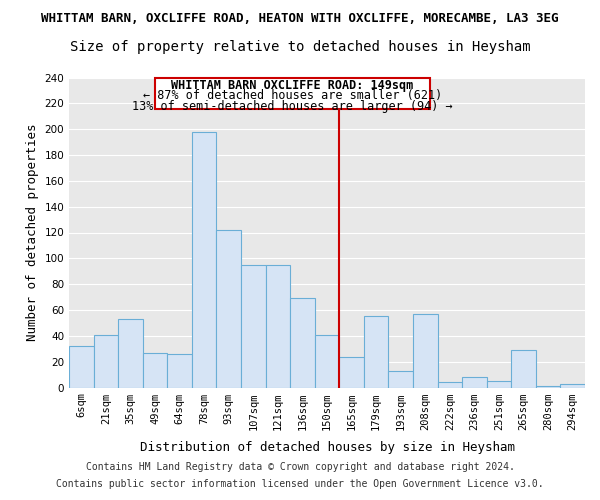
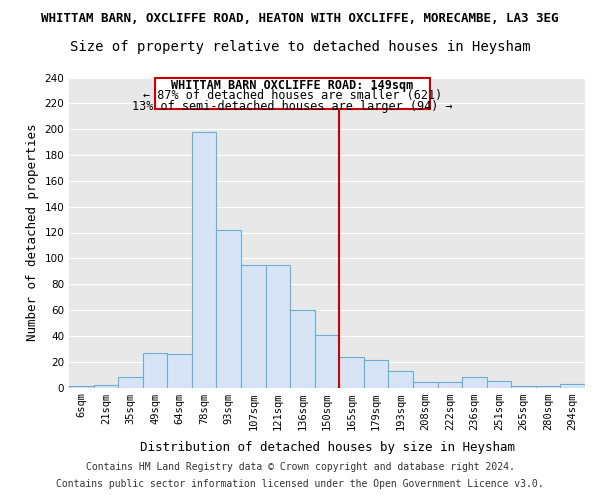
6sqm: 32 -> 1
21sqm: 41 -> 2
35sqm: 53 -> 8
136sqm: 69 -> 60
179sqm: 55 -> 21
208sqm: 57 -> 4
265sqm: 29 -> 1
